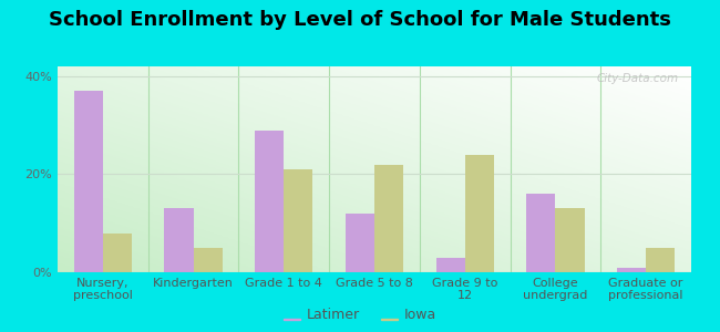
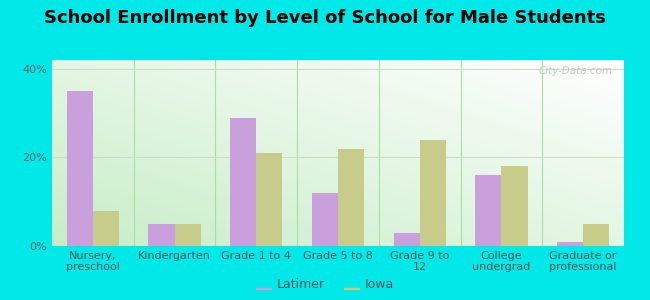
Latimer/Nursery, preschool: 37% -> 35%
Latimer/Kindergarten: 13% -> 5%
Iowa/College undergrad: 13% -> 18%
